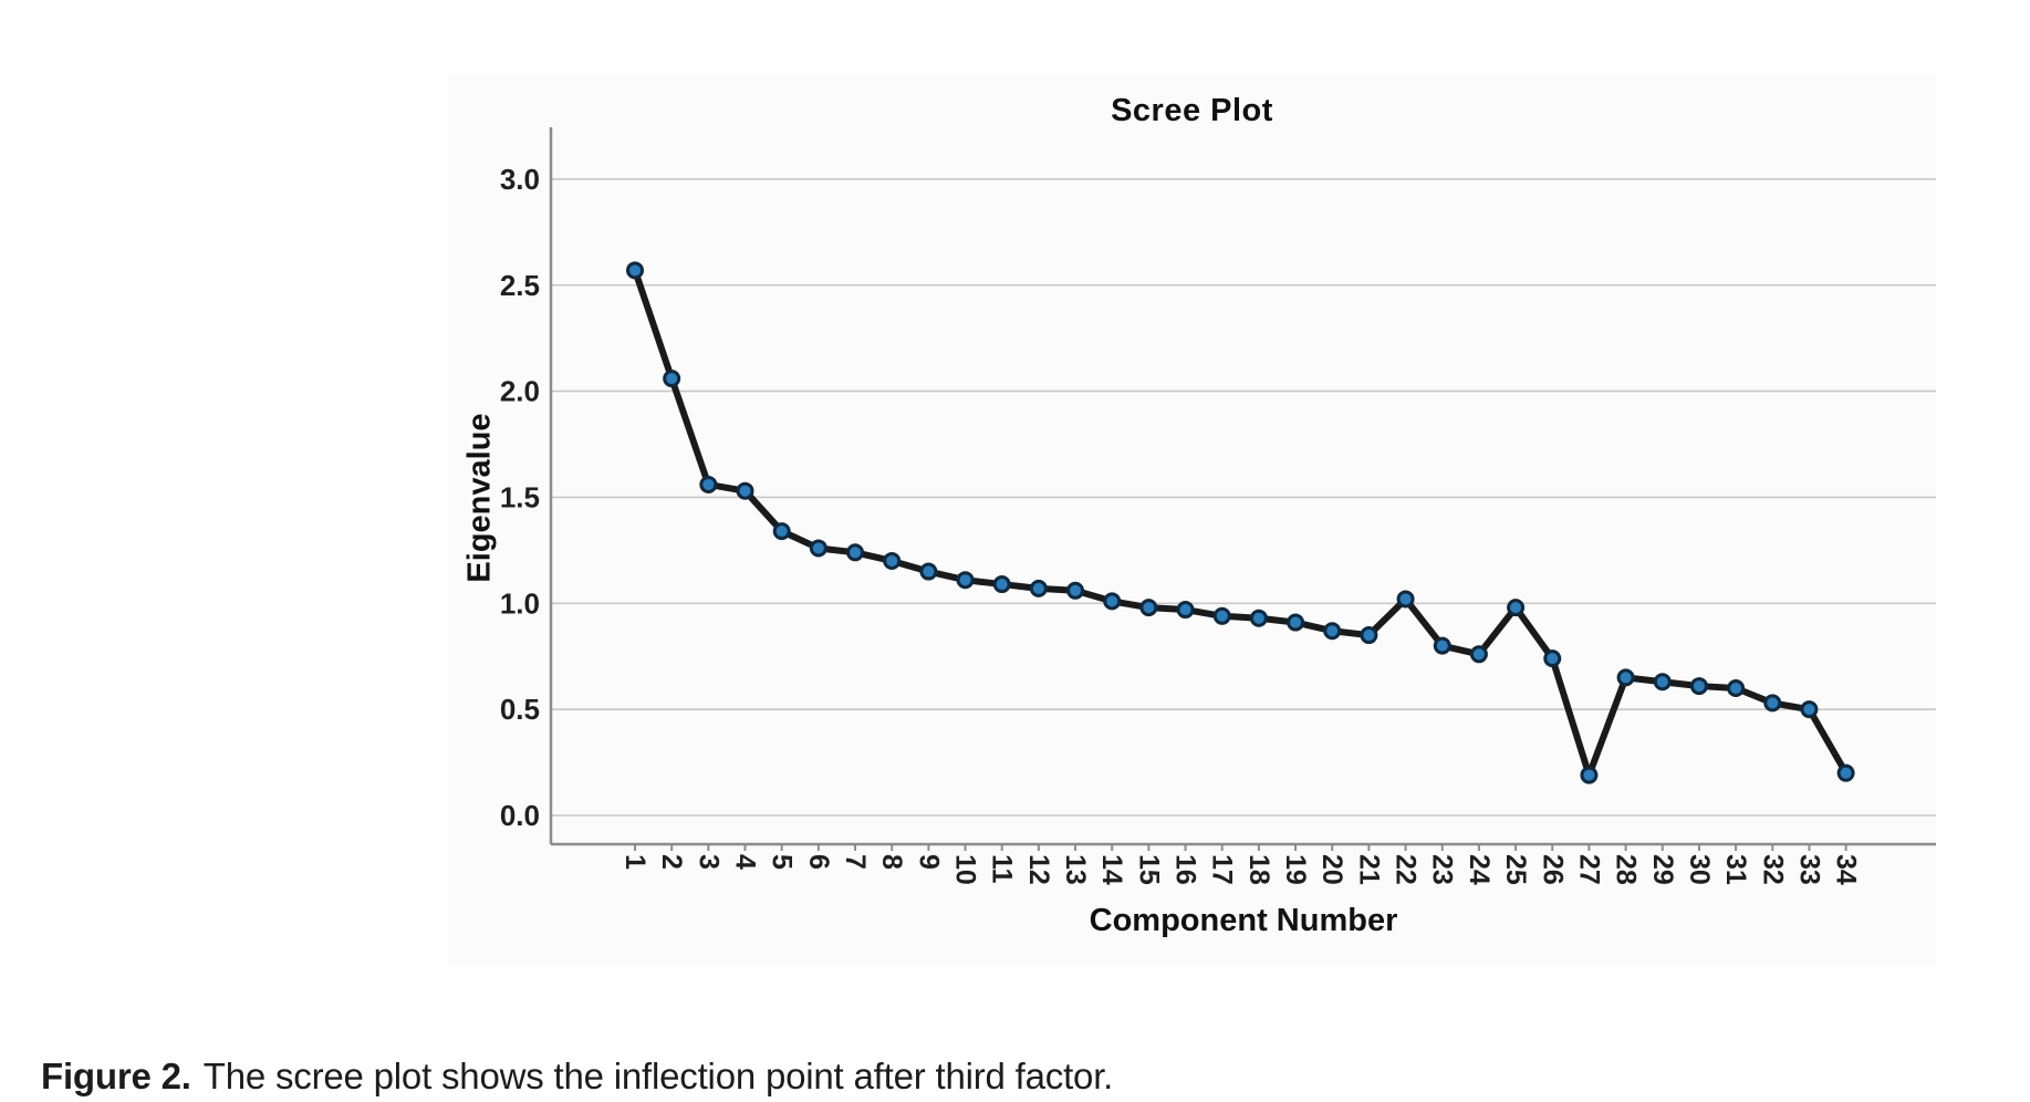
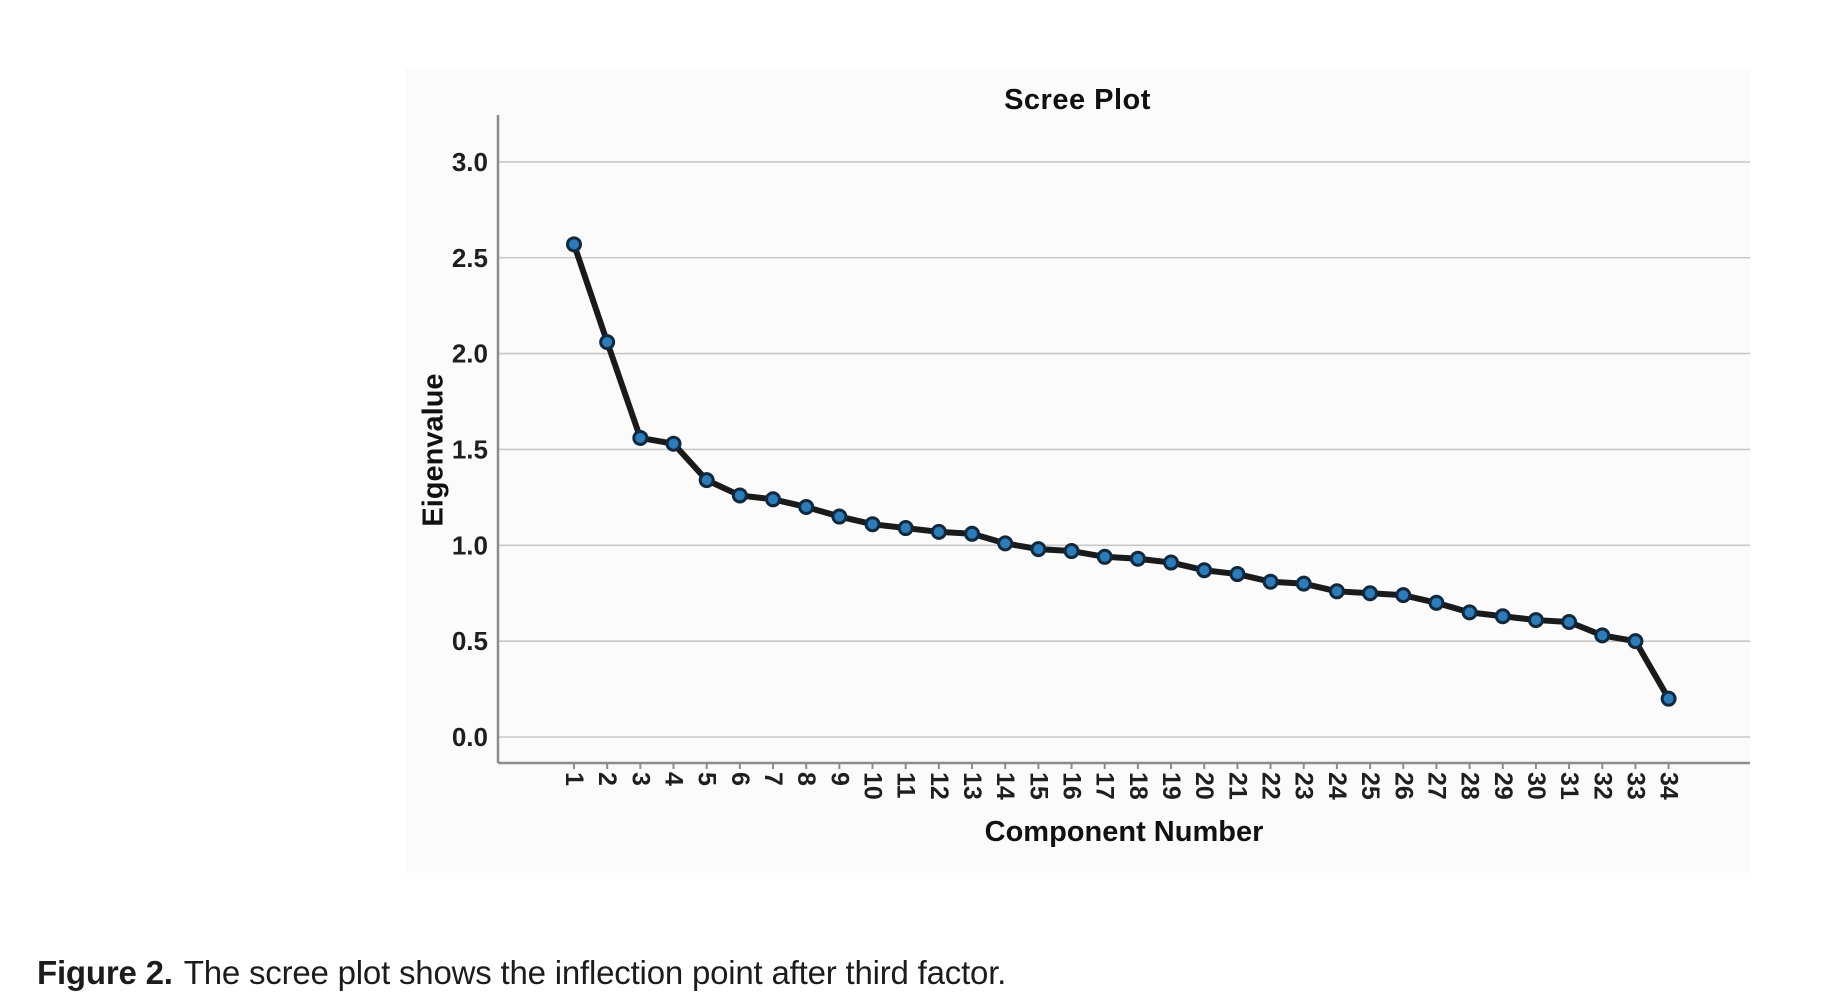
22: 1.02 -> 0.81
25: 0.98 -> 0.75
27: 0.19 -> 0.70
